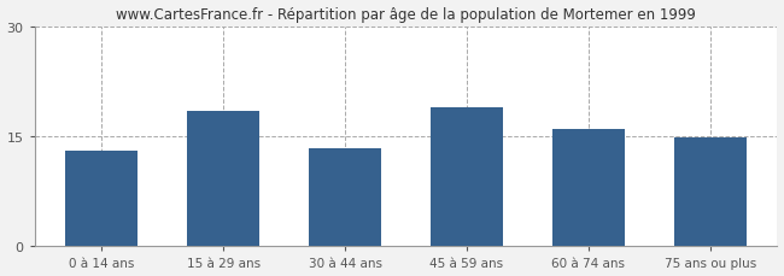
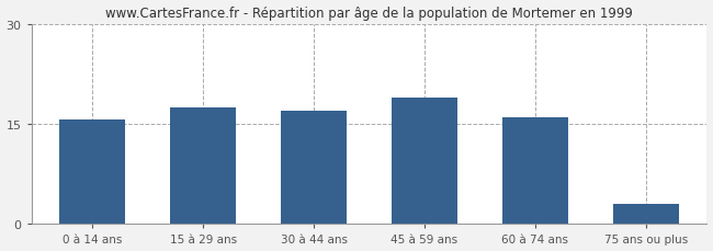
0 à 14 ans: 13.0 -> 15.7
15 à 29 ans: 18.4 -> 17.5
30 à 44 ans: 13.4 -> 17.0
75 ans ou plus: 14.8 -> 3.0
